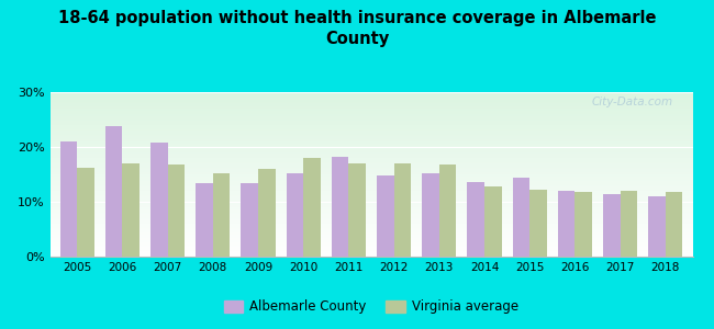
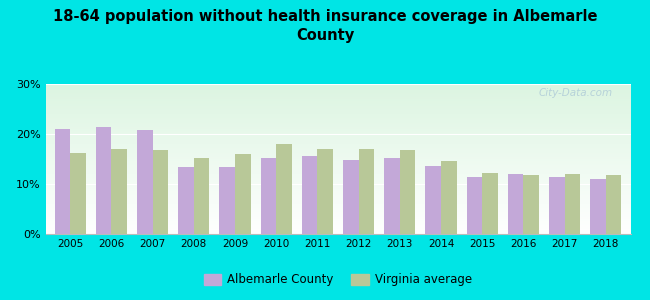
Albemarle County/2006: 23.8% -> 21.5%
Albemarle County/2011: 18.2% -> 15.7%
Virginia average/2014: 12.8% -> 14.7%
Albemarle County/2015: 14.4% -> 11.5%
